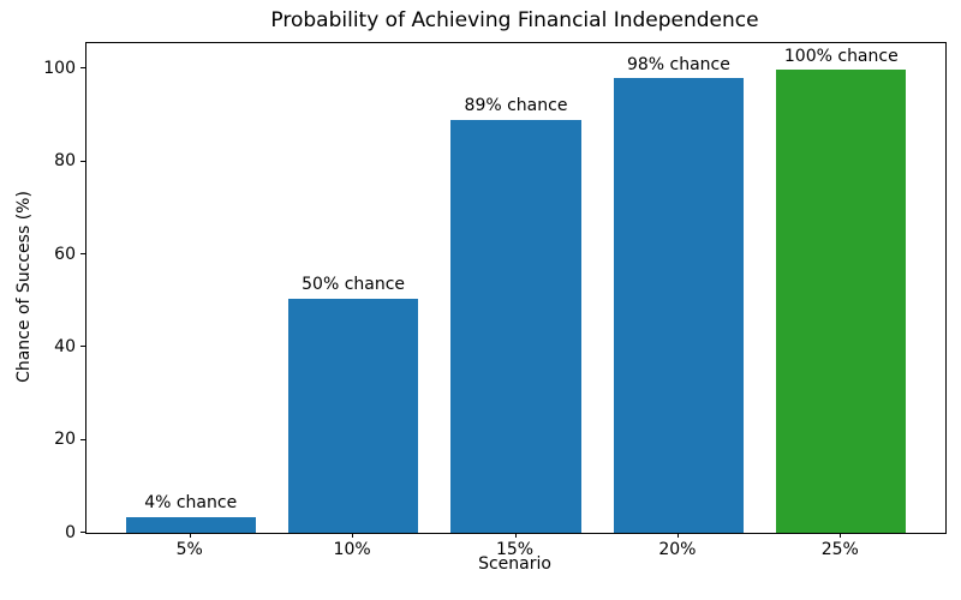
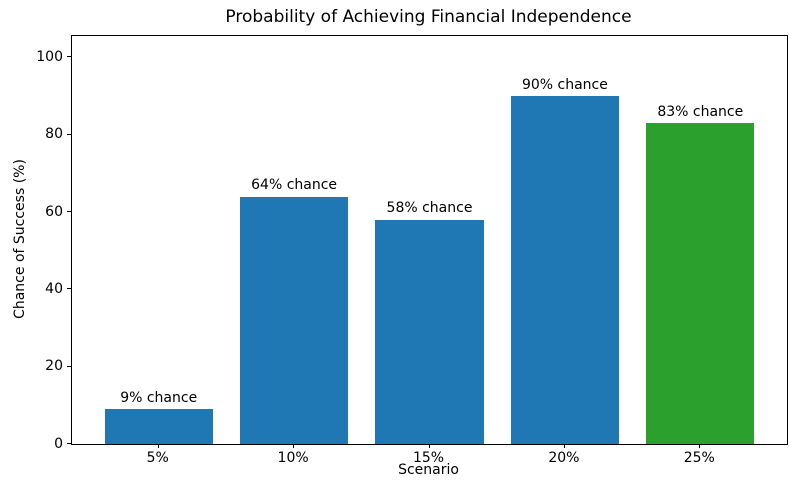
5%: 4% -> 9%
10%: 50% -> 64%
15%: 89% -> 58%
20%: 98% -> 90%
25%: 100% -> 83%
